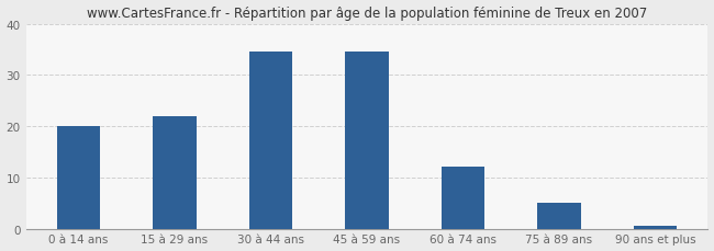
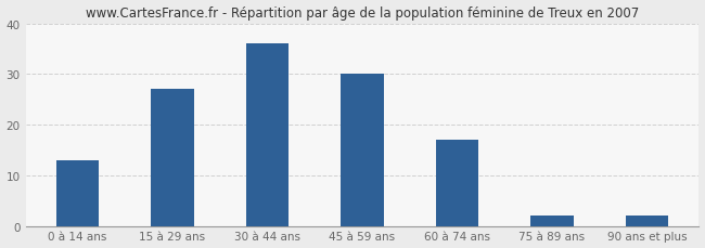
0 à 14 ans: 20.0 -> 13.0
15 à 29 ans: 22.0 -> 27.0
30 à 44 ans: 34.5 -> 36.0
45 à 59 ans: 34.5 -> 30.0
60 à 74 ans: 12.0 -> 17.0
75 à 89 ans: 5.0 -> 2.0
90 ans et plus: 0.5 -> 2.0
